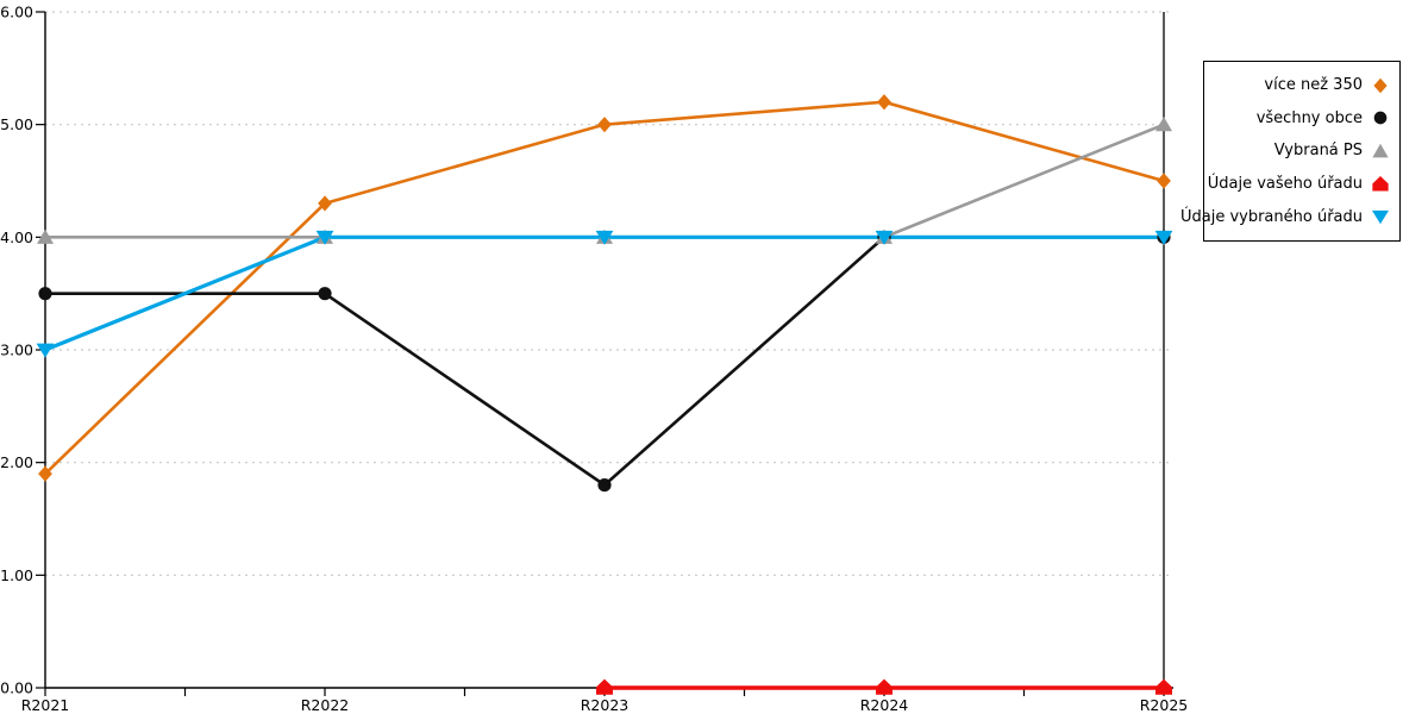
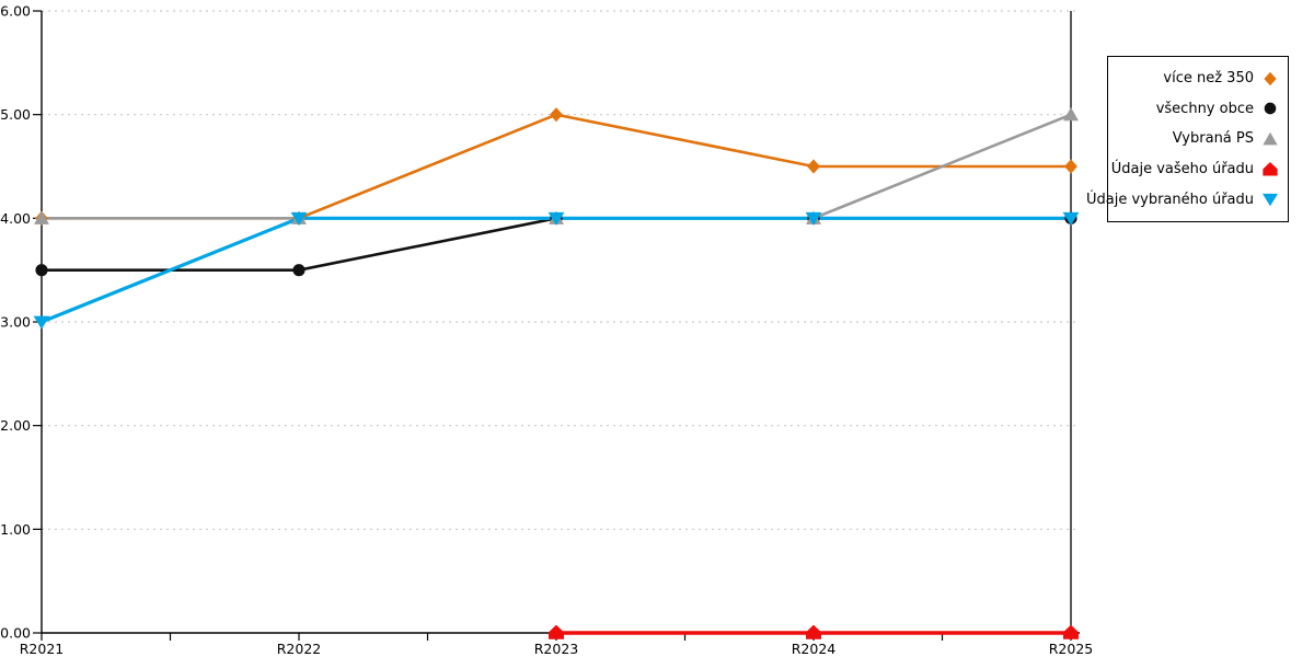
více než 350/R2021: 1.9 -> 4.0
více než 350/R2022: 4.3 -> 4.0
všechny obce/R2023: 1.8 -> 4.0
více než 350/R2024: 5.2 -> 4.5
